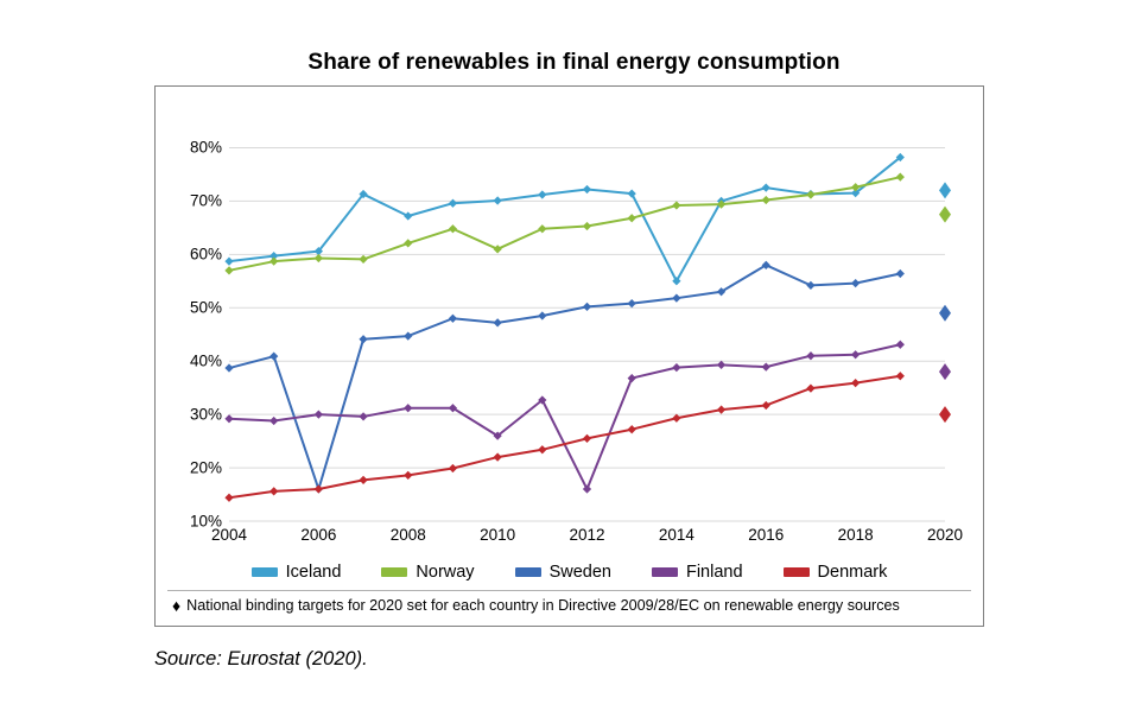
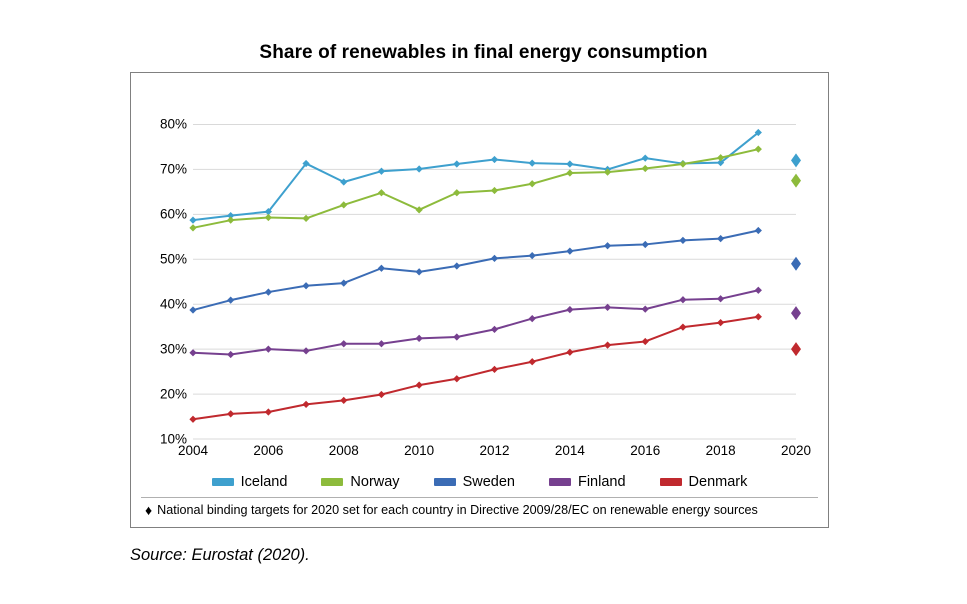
Sweden/2006: 16% -> 43%
Finland/2010: 26% -> 32%
Finland/2012: 16% -> 34%
Iceland/2014: 55% -> 71%
Sweden/2016: 58% -> 53%
